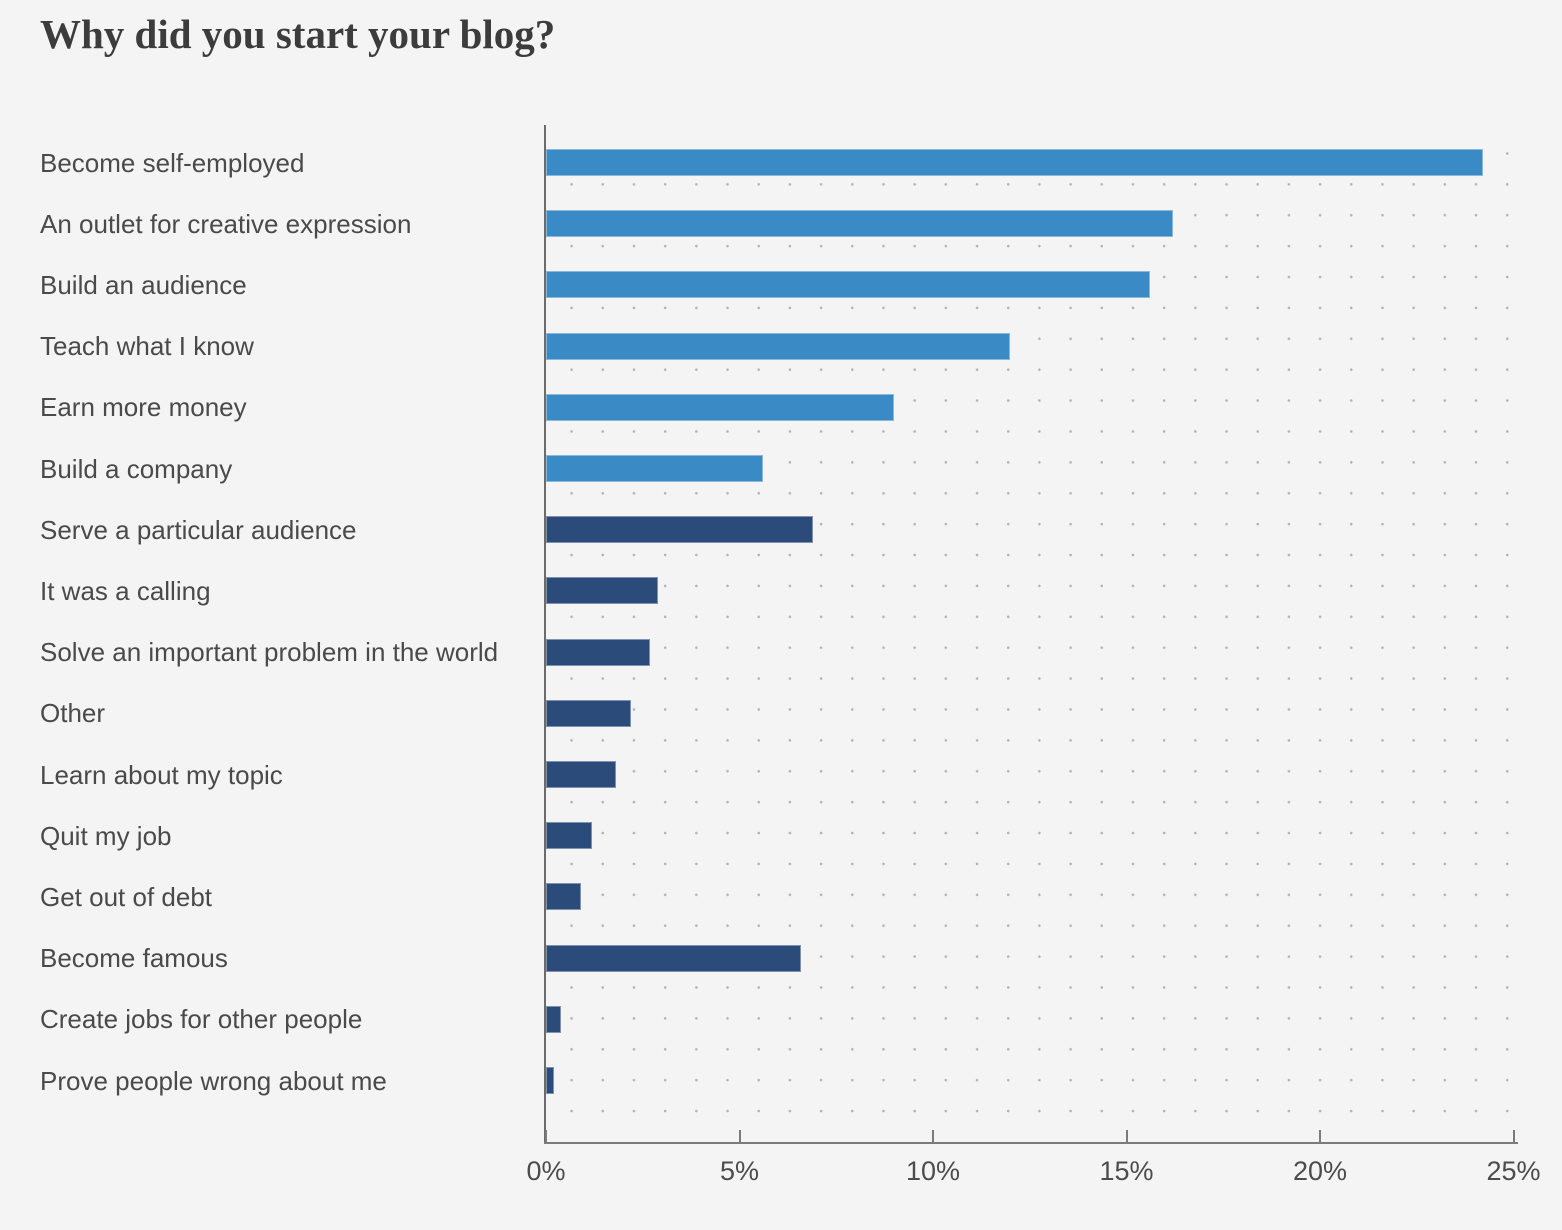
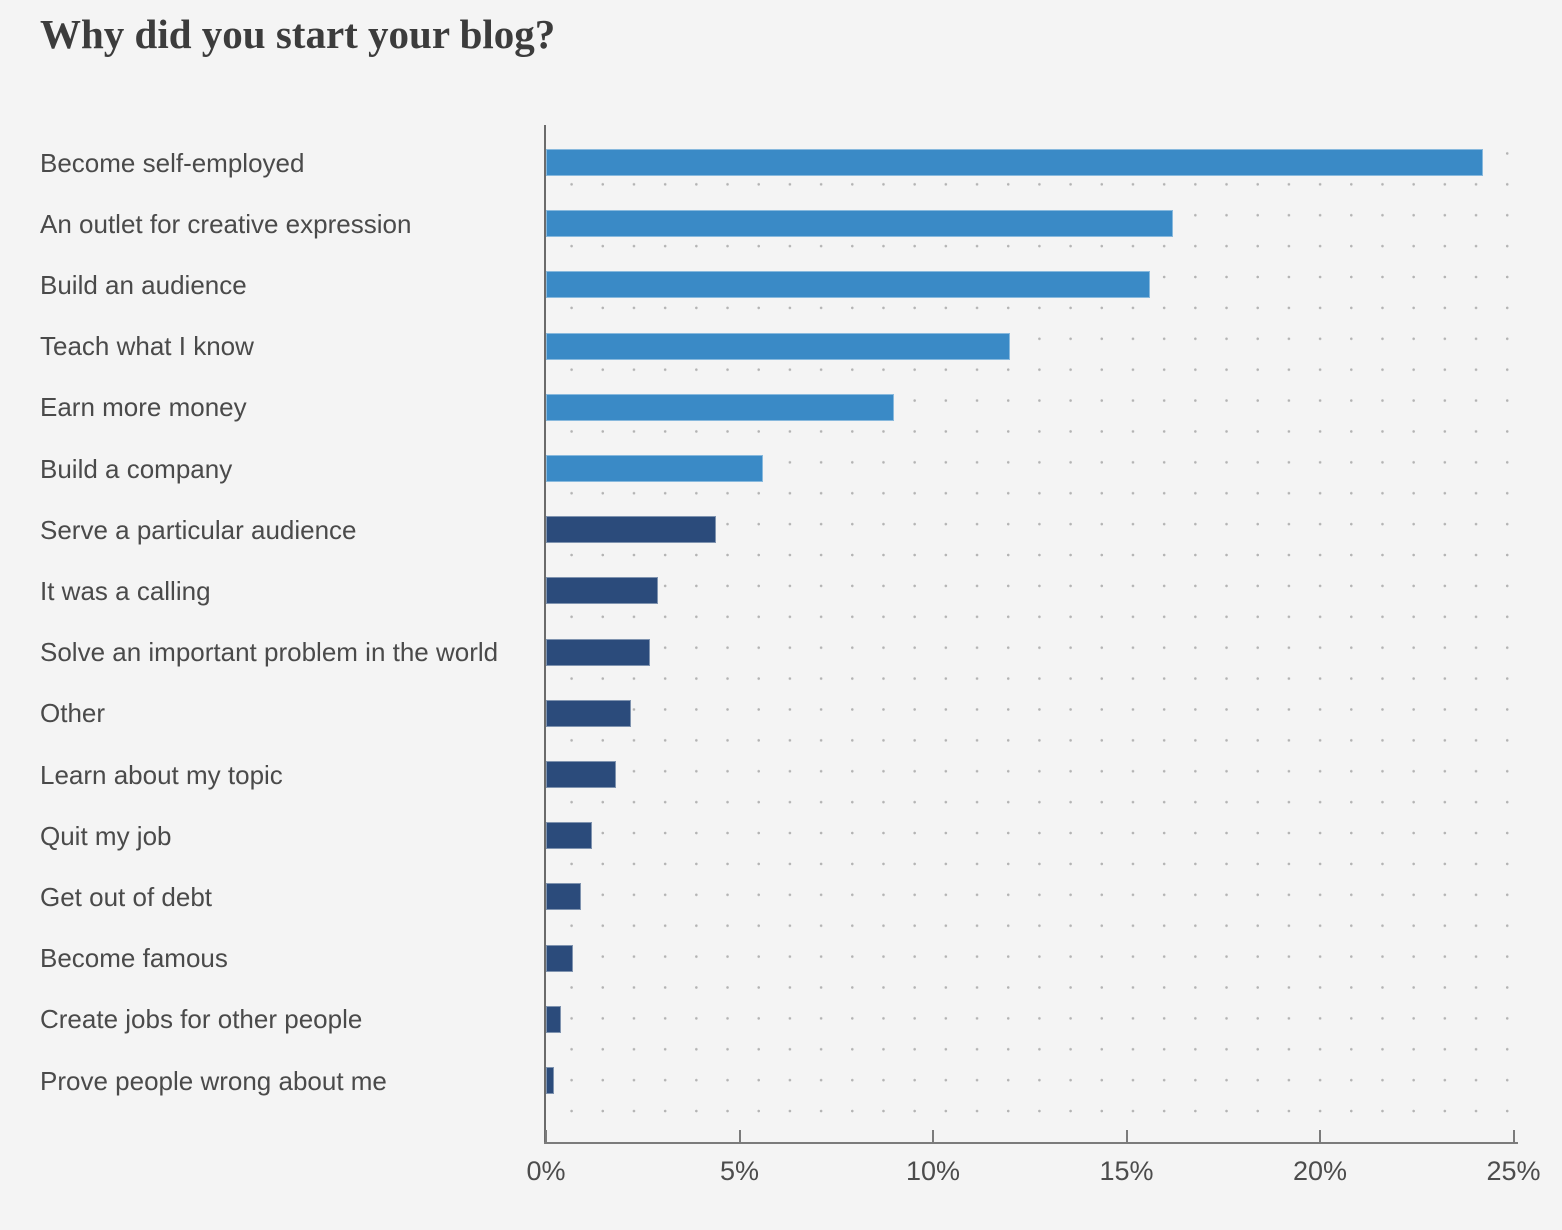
Serve a particular audience: 6.9% -> 4.4%
Become famous: 6.6% -> 0.7%
